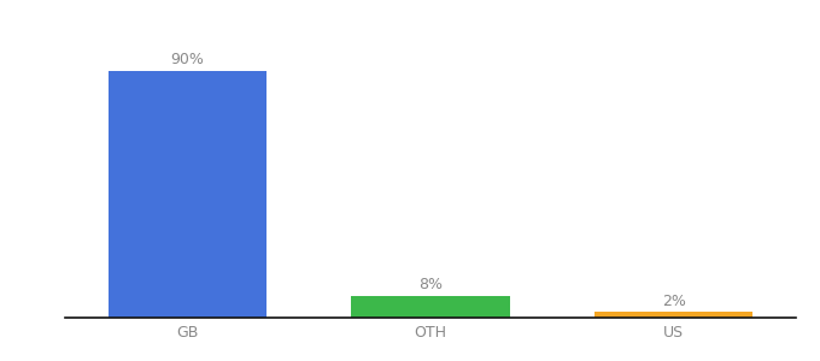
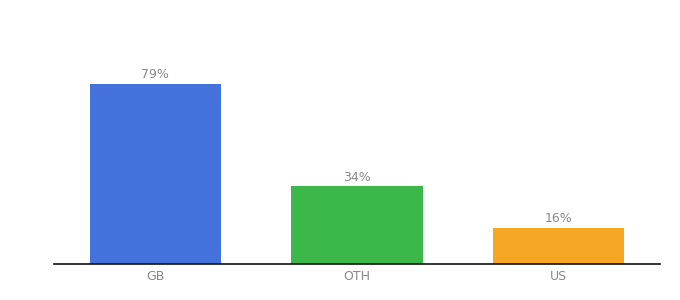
GB: 90% -> 79%
OTH: 8% -> 34%
US: 2% -> 16%
